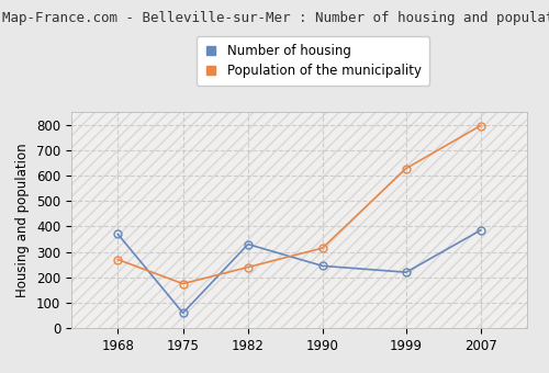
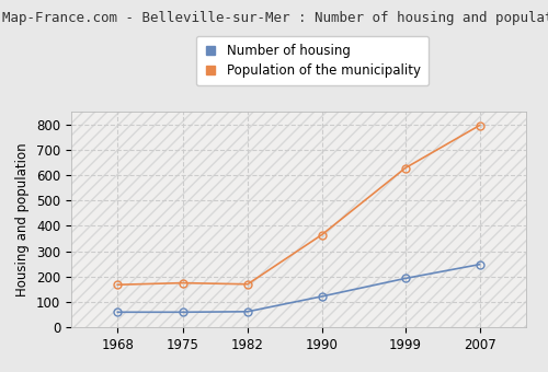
Number of housing/1968: 370 -> 60
Population of the municipality/1968: 270 -> 168
Number of housing/1982: 330 -> 62
Population of the municipality/1982: 240 -> 170
Number of housing/1990: 245 -> 122
Population of the municipality/1990: 315 -> 365
Number of housing/1999: 220 -> 193
Number of housing/2007: 385 -> 248
